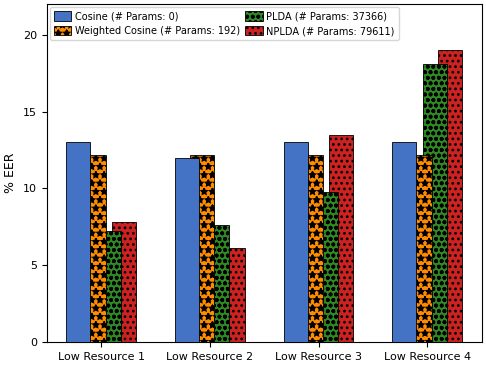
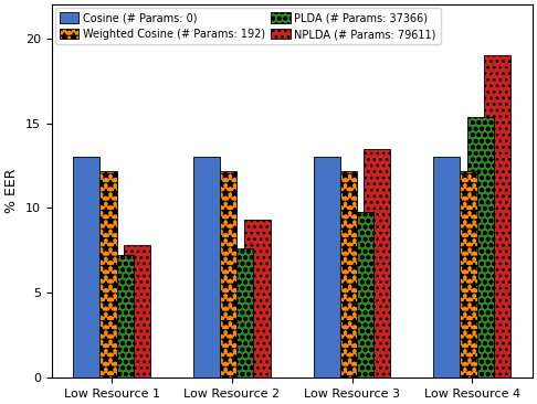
Cosine (# Params: 0)/Low Resource 2: 12 -> 13
NPLDA (# Params: 79611)/Low Resource 2: 6.1 -> 9.3
PLDA (# Params: 37366)/Low Resource 4: 18.1 -> 15.4
